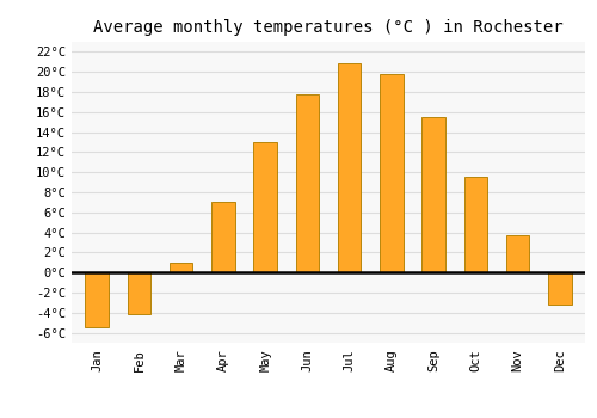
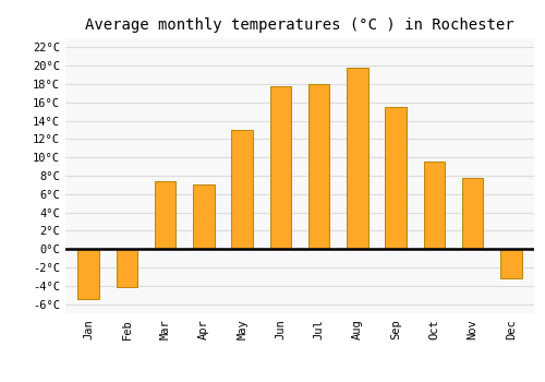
Mar: 1.0°C -> 7.4°C
Jul: 20.8°C -> 18.0°C
Nov: 3.7°C -> 7.8°C
